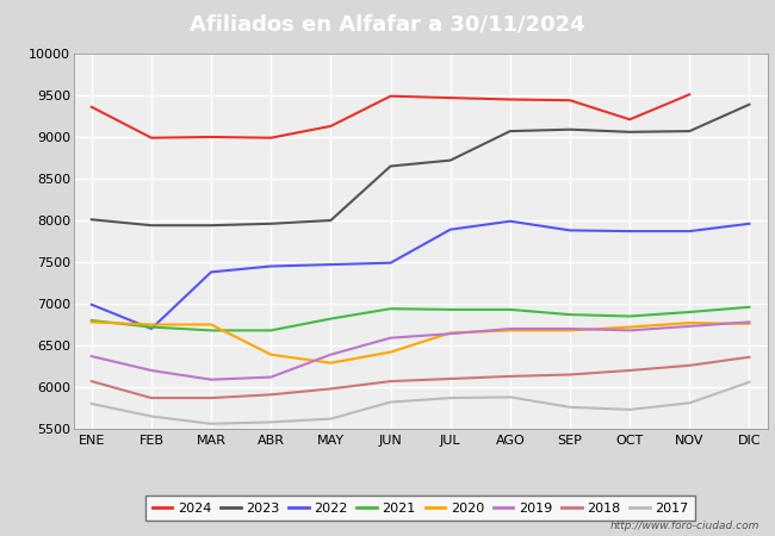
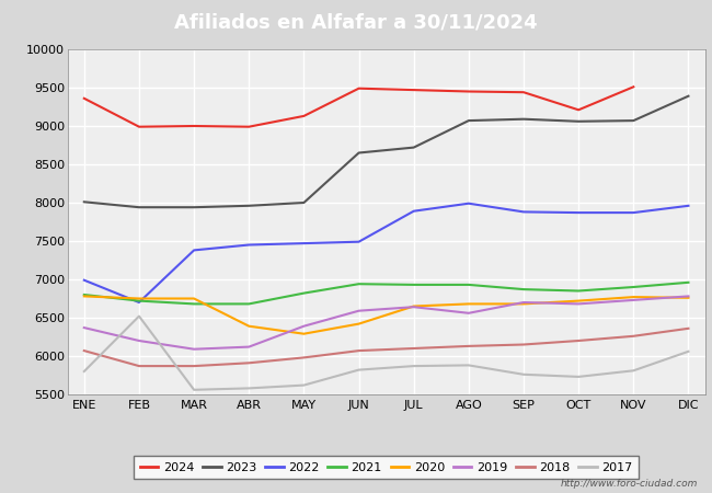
2017/FEB: 5650 -> 6520
2019/AGO: 6700 -> 6560
